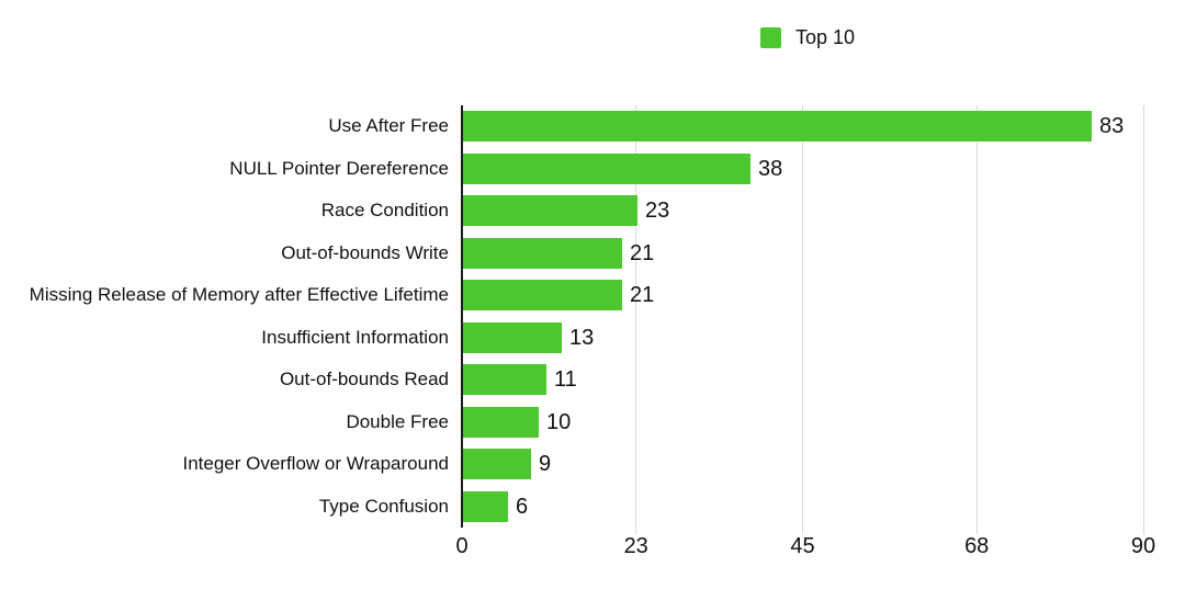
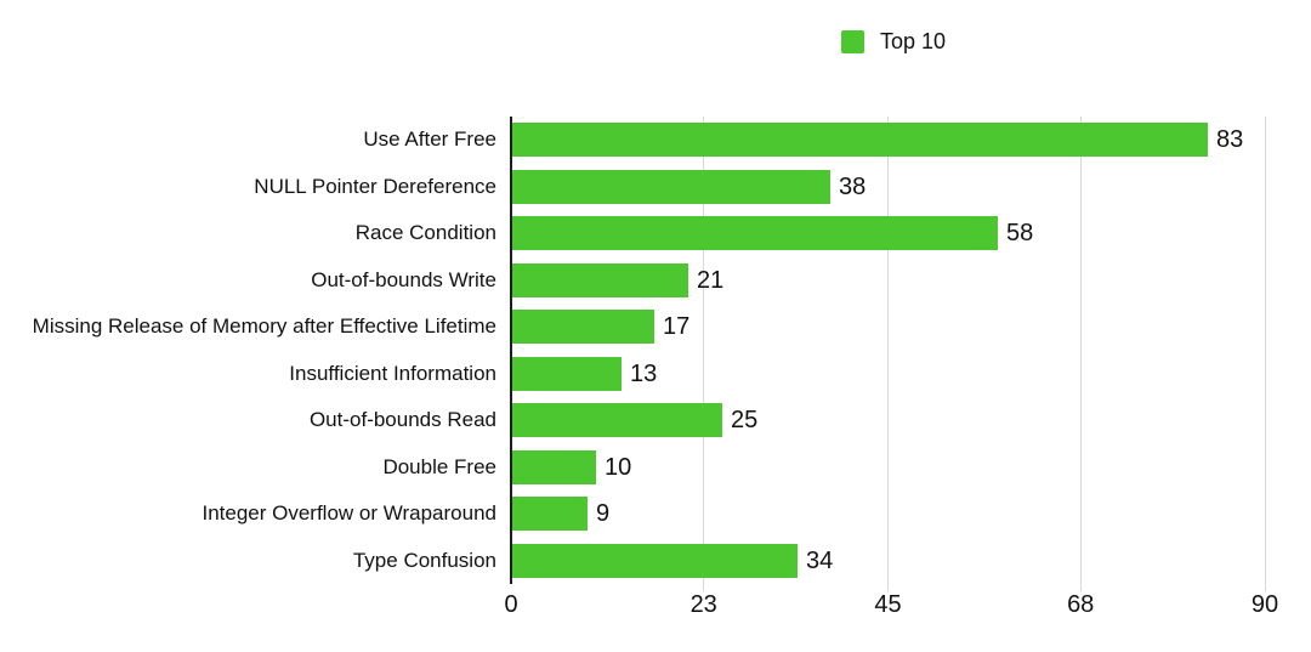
Race Condition: 23 -> 58
Missing Release of Memory after Effective Lifetime: 21 -> 17
Out-of-bounds Read: 11 -> 25
Type Confusion: 6 -> 34
